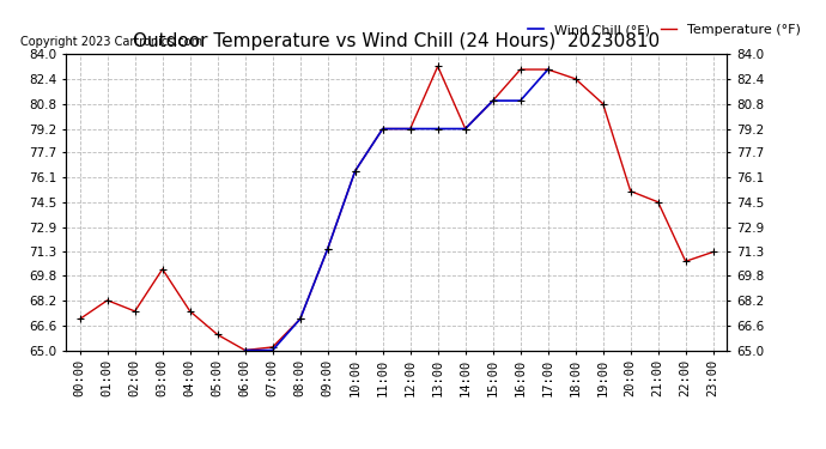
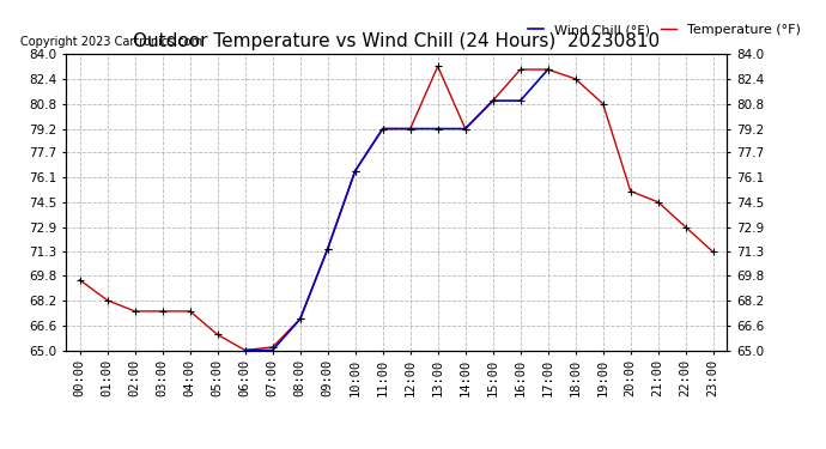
Temperature (°F)/00:00: 67.0 -> 69.5
Temperature (°F)/03:00: 70.2 -> 67.5
Temperature (°F)/22:00: 70.7 -> 72.9
